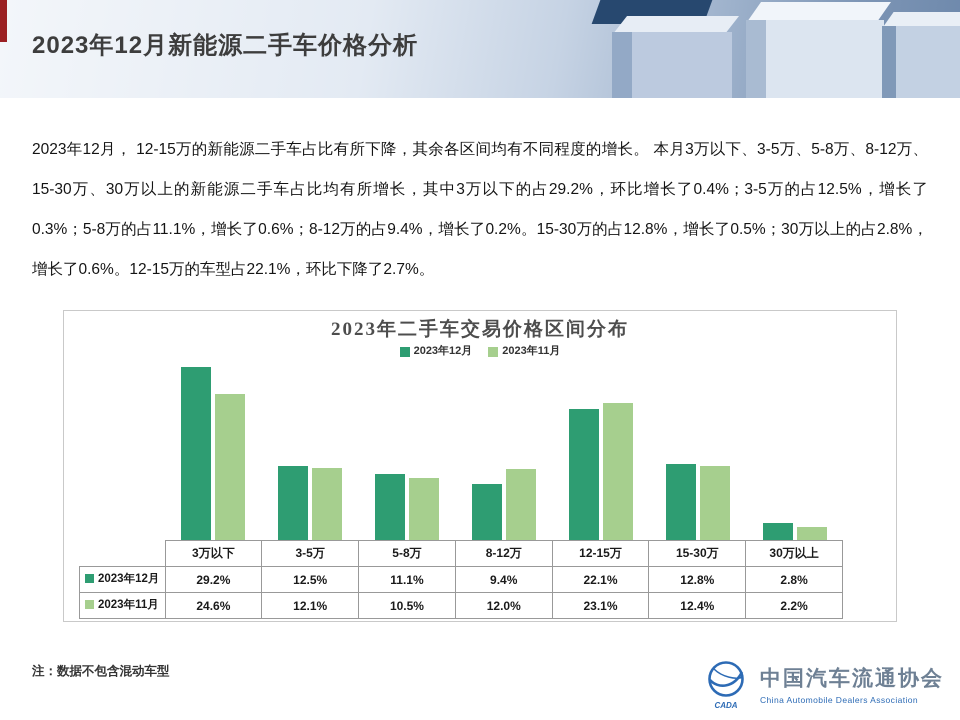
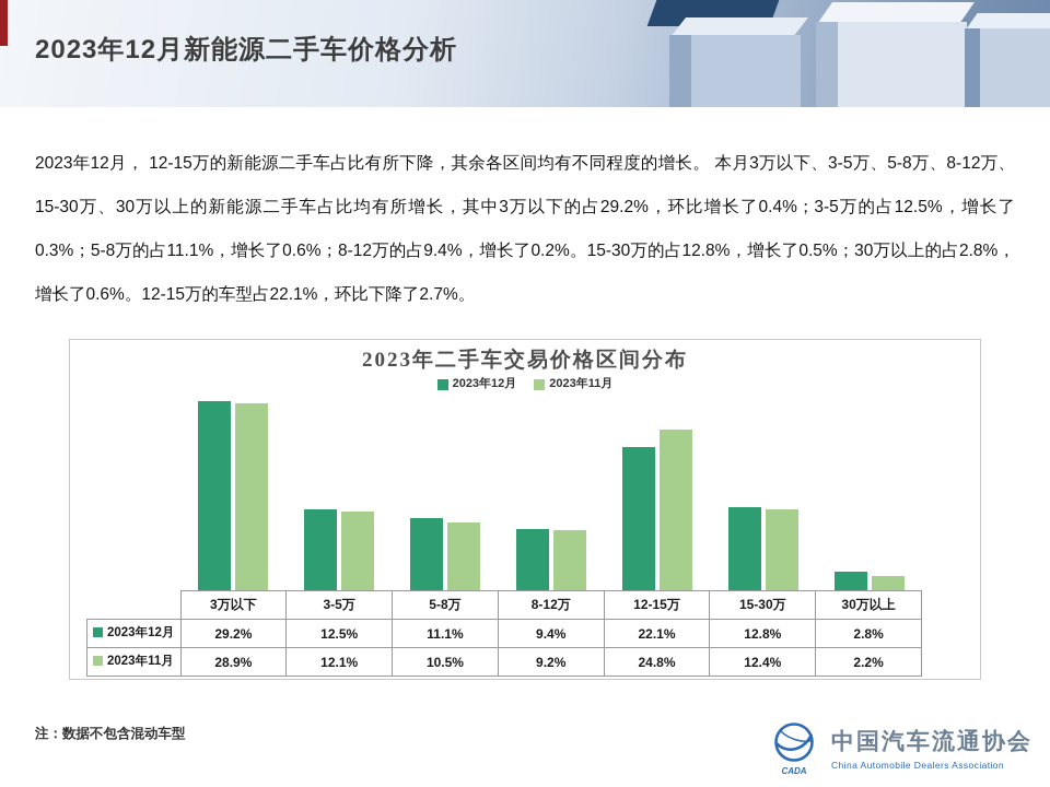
2023年11月/3万以下: 24.6% -> 28.9%
2023年11月/8-12万: 12.0% -> 9.2%
2023年11月/12-15万: 23.1% -> 24.8%
